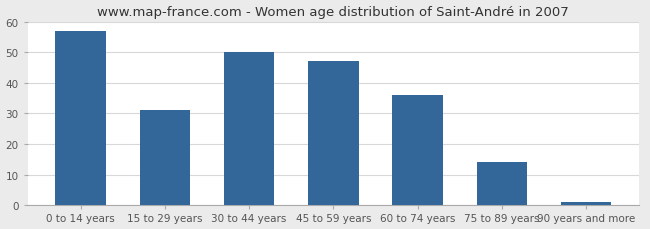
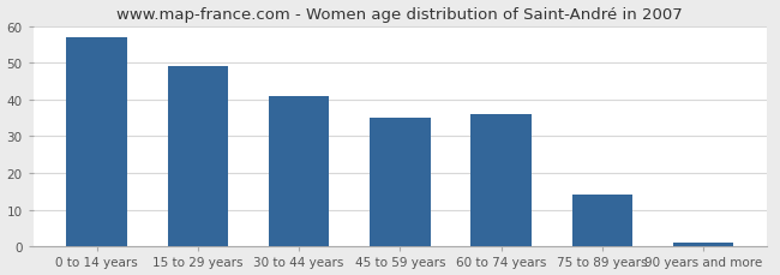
15 to 29 years: 31 -> 49
30 to 44 years: 50 -> 41
45 to 59 years: 47 -> 35
